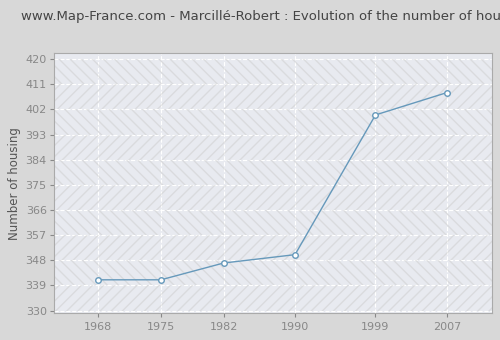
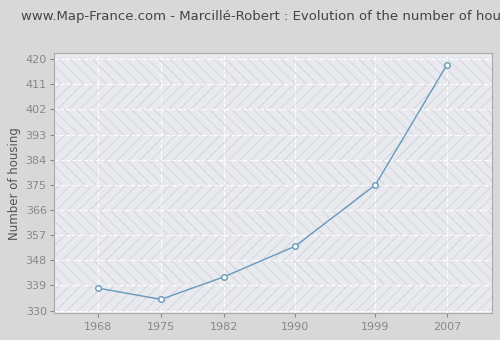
1968: 341 -> 338
1975: 341 -> 334
1982: 347 -> 342
1990: 350 -> 353
1999: 400 -> 375
2007: 408 -> 418
